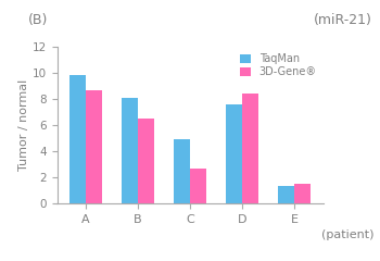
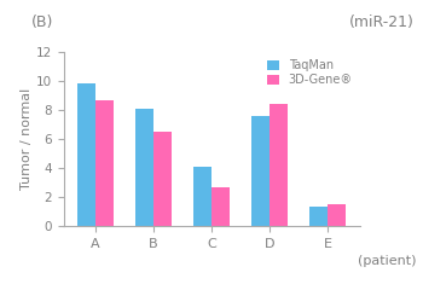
TaqMan/C: 5.0 -> 4.1
